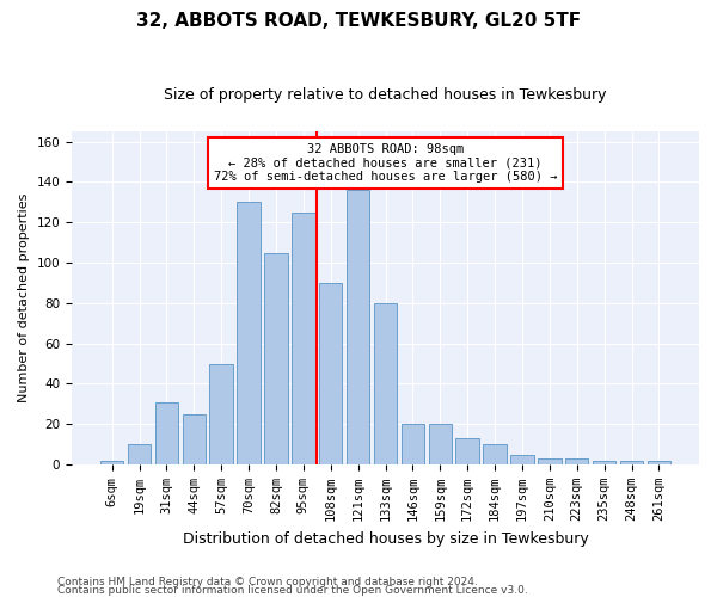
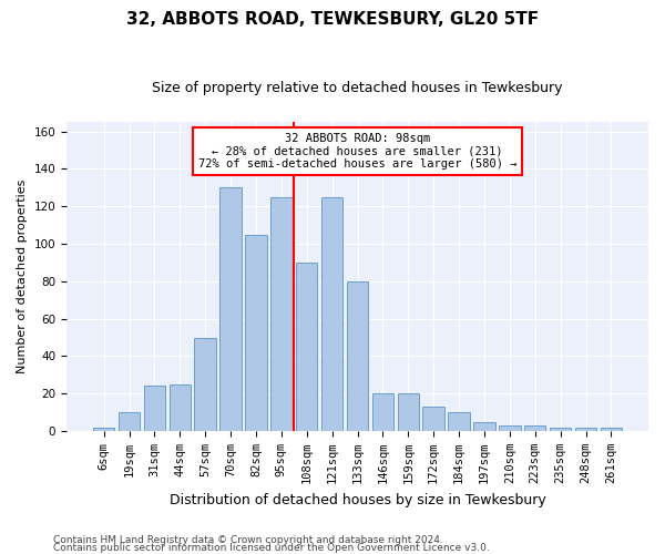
31sqm: 31 -> 24
121sqm: 136 -> 125
